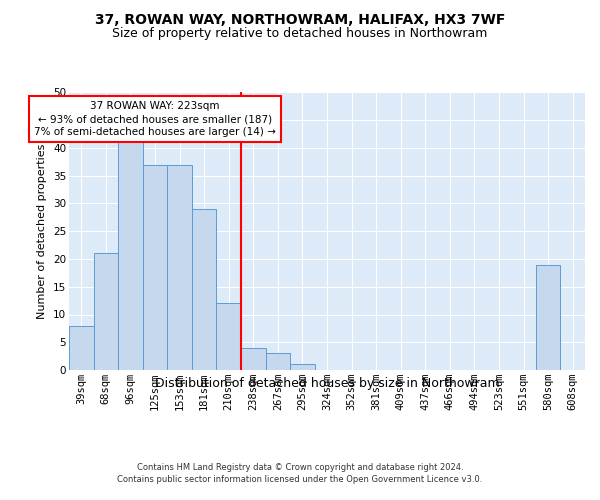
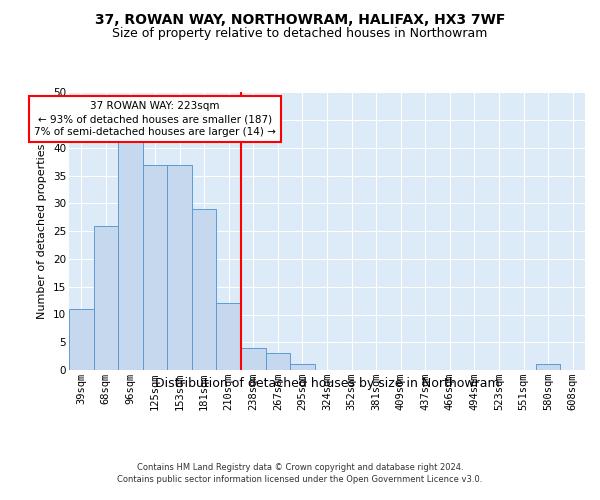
39sqm: 8 -> 11
68sqm: 21 -> 26
580sqm: 19 -> 1
